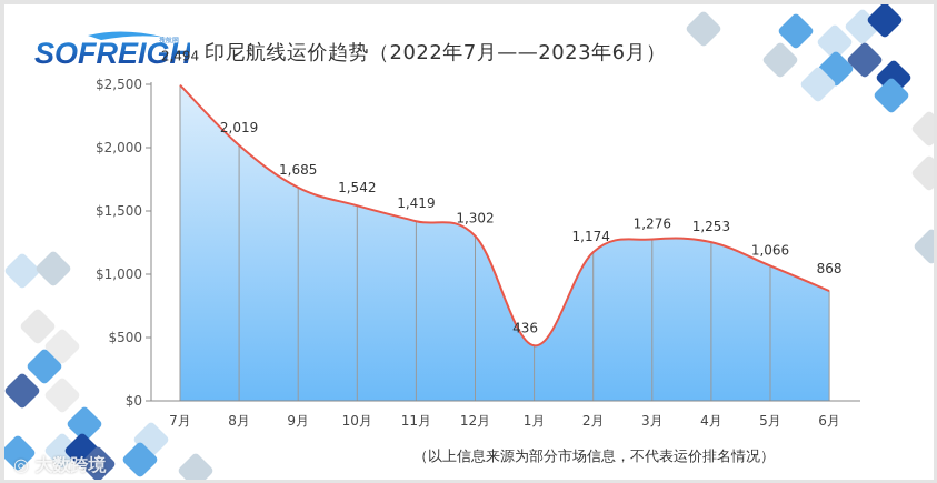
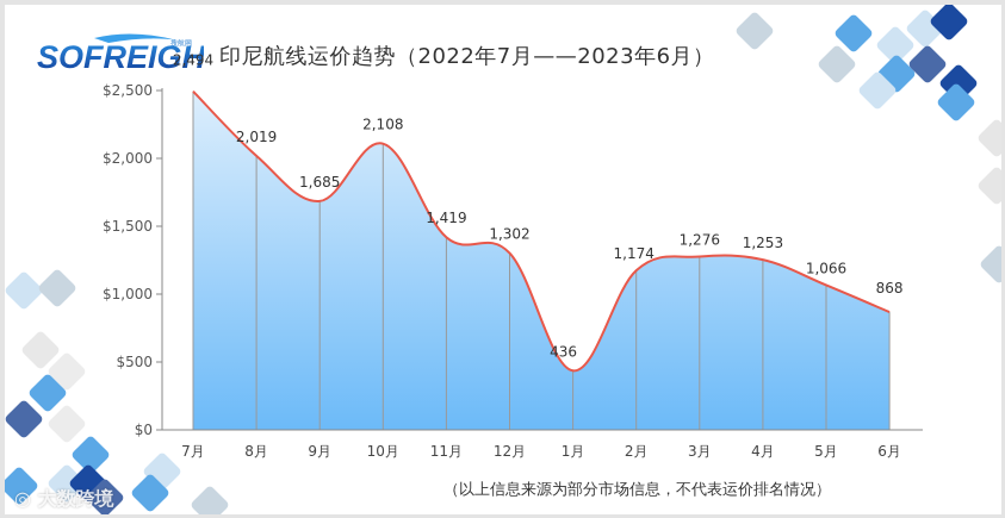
10月: 1,542 -> 2,108
